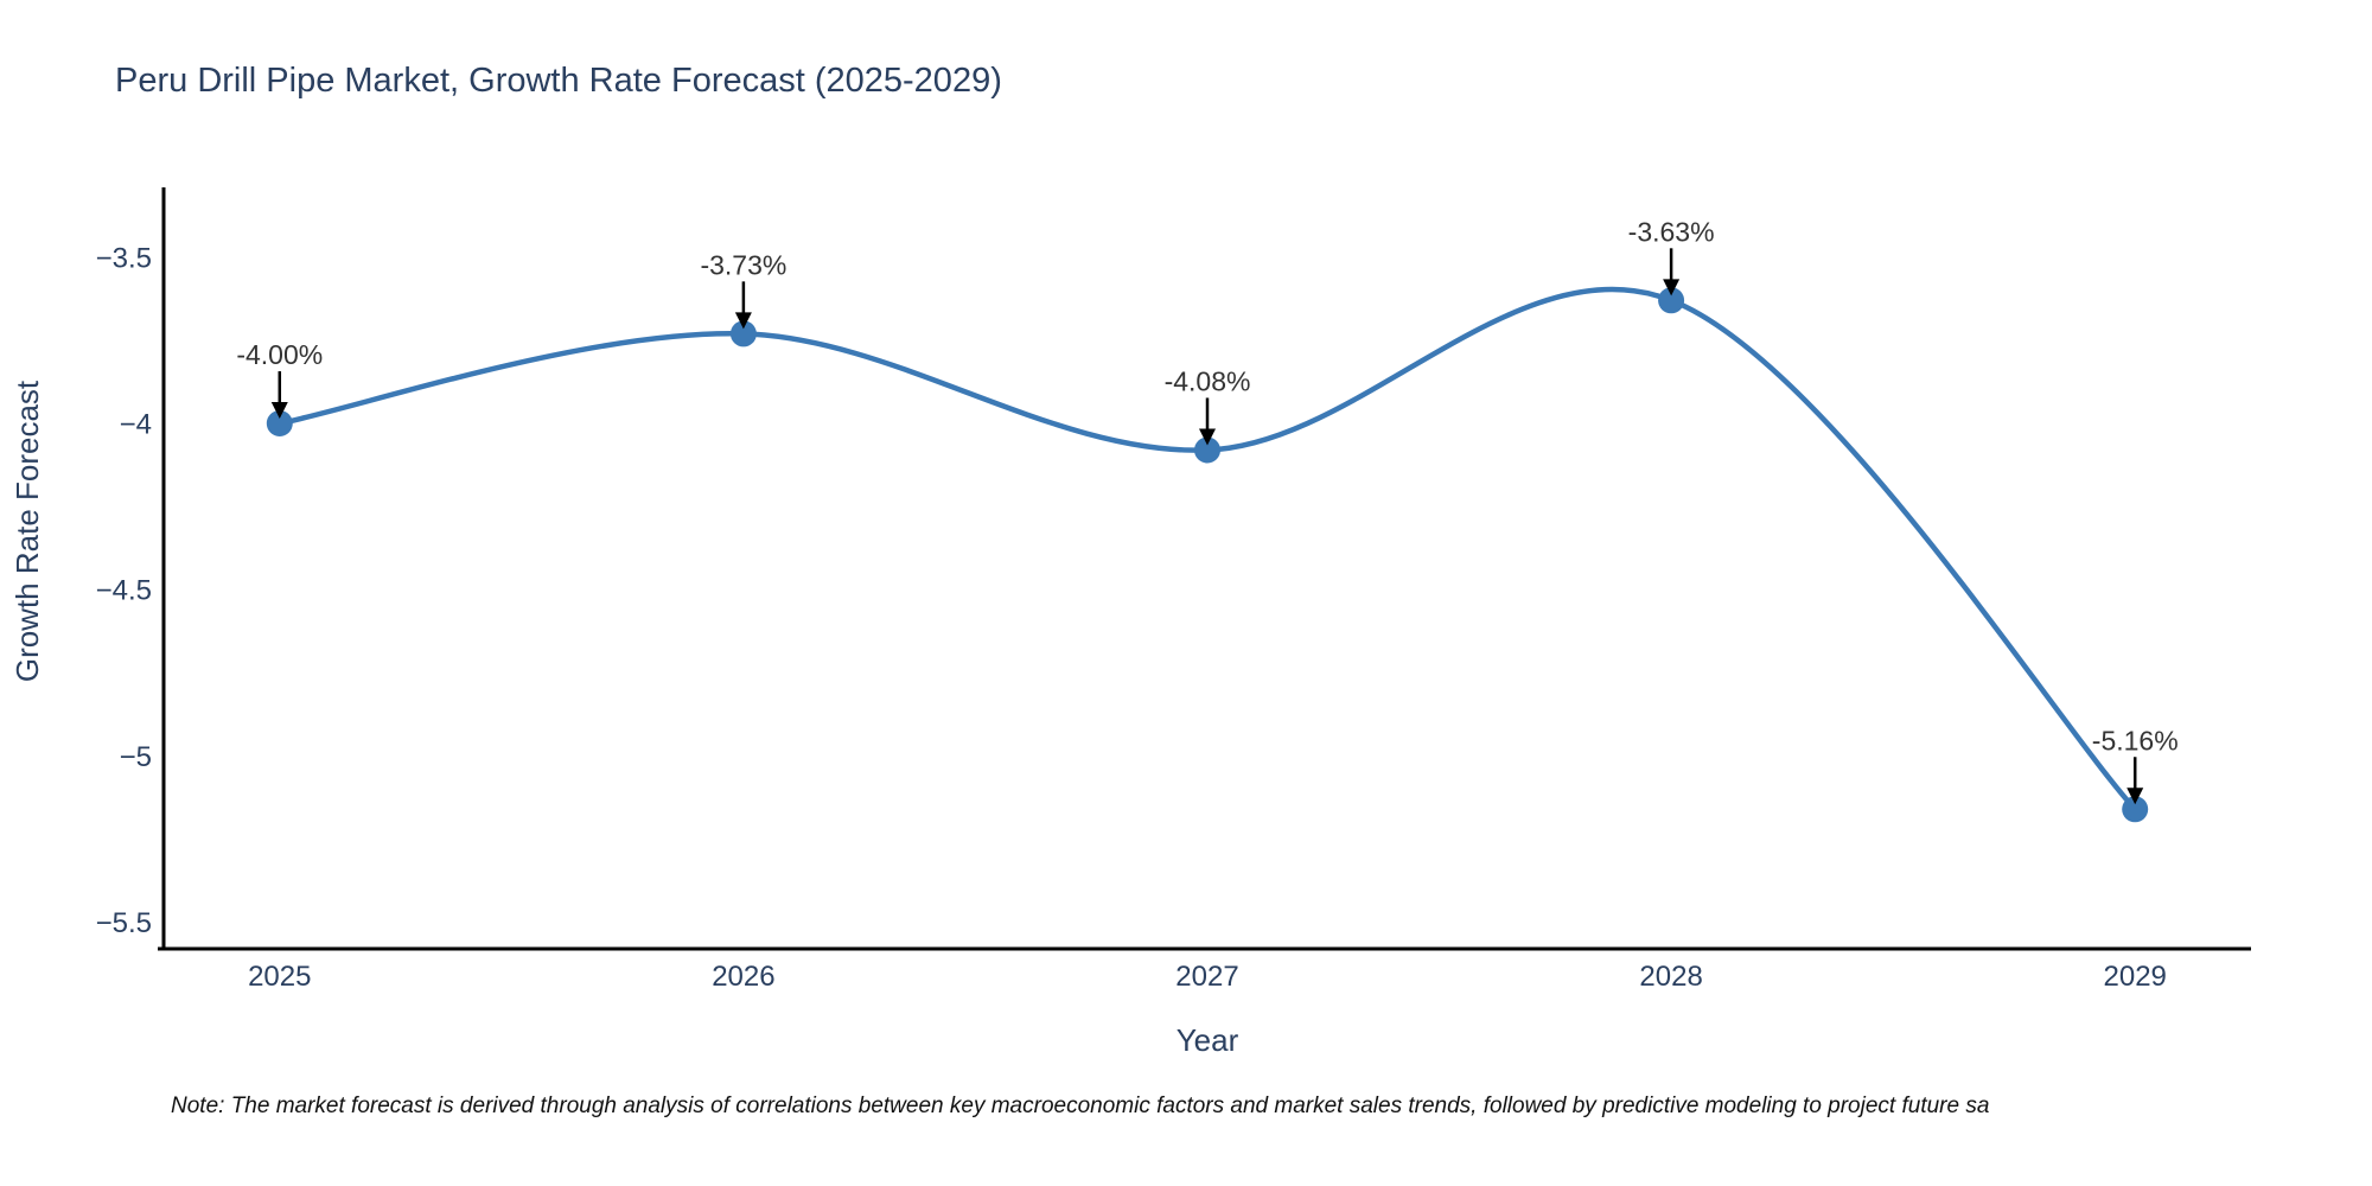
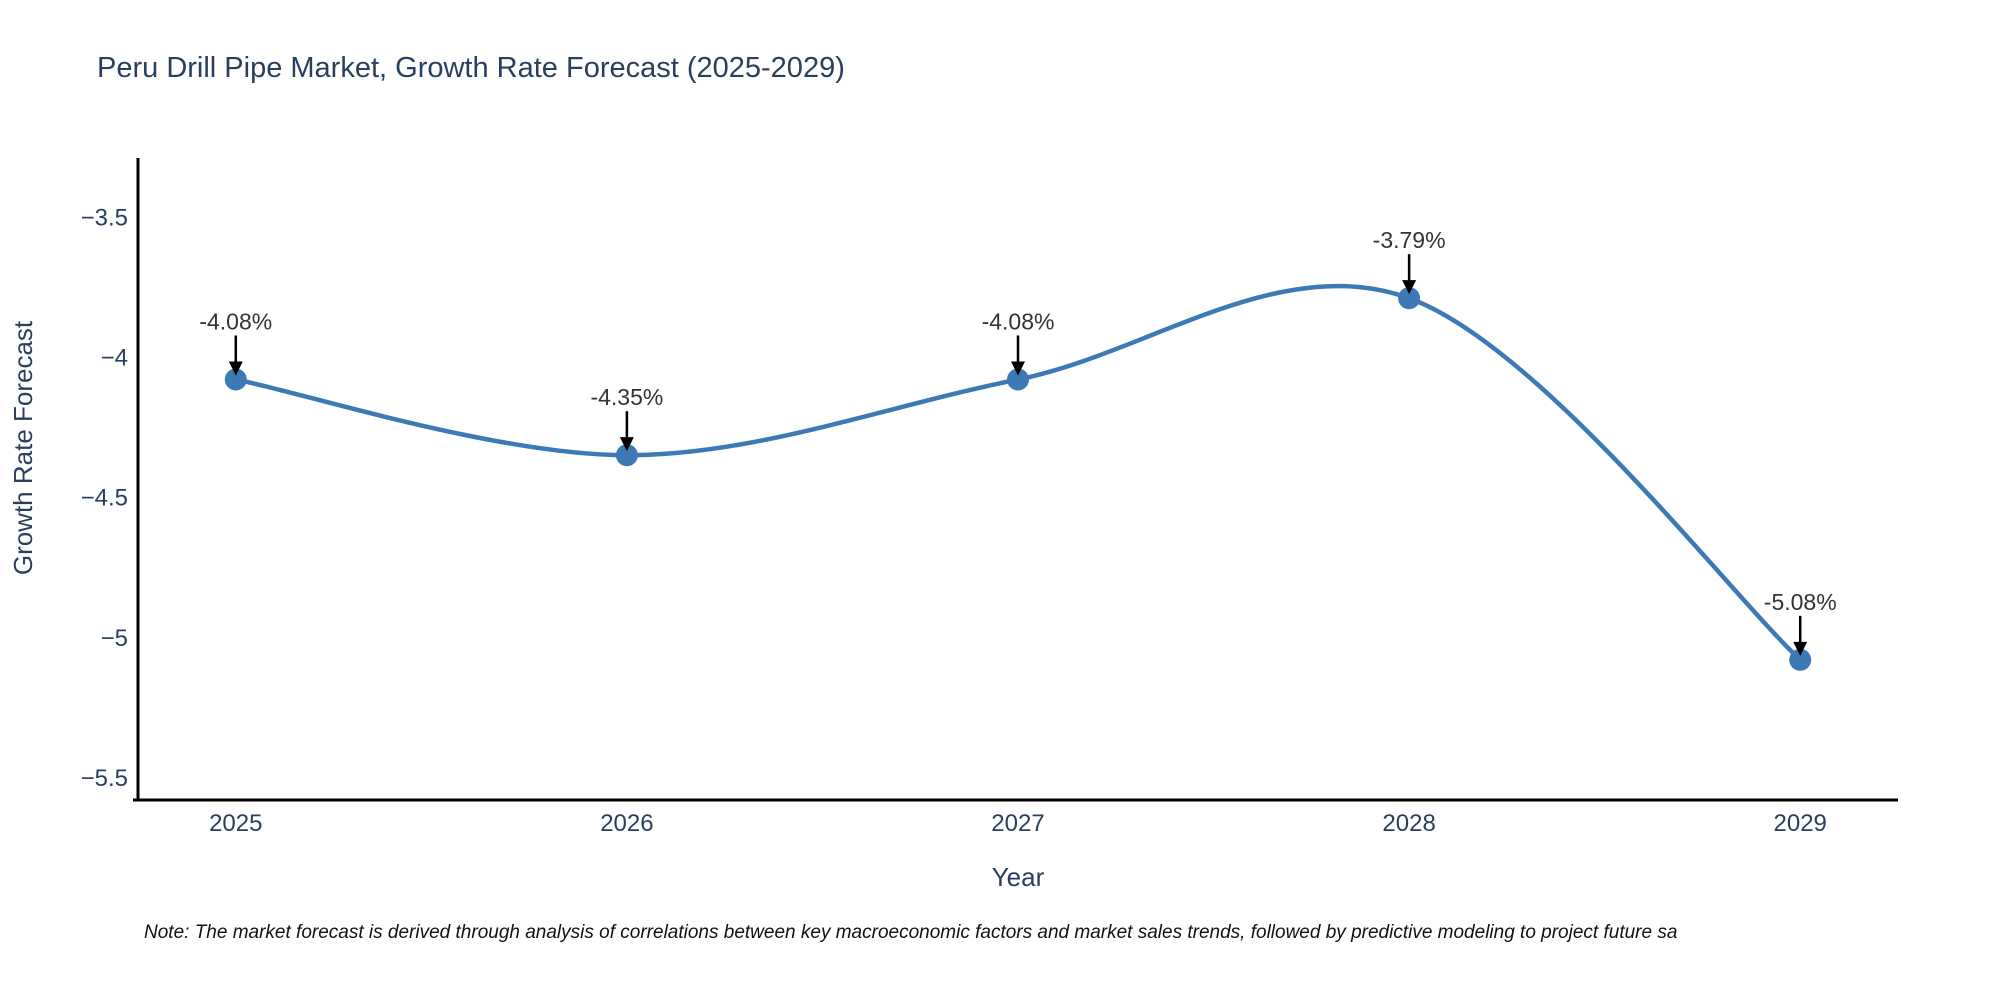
2025: -4.00% -> -4.08%
2026: -3.73% -> -4.35%
2028: -3.63% -> -3.79%
2029: -5.16% -> -5.08%
